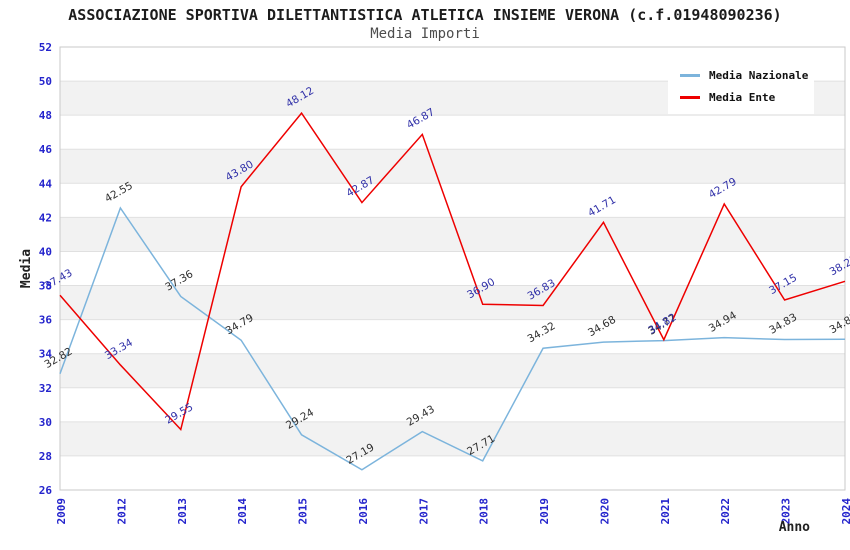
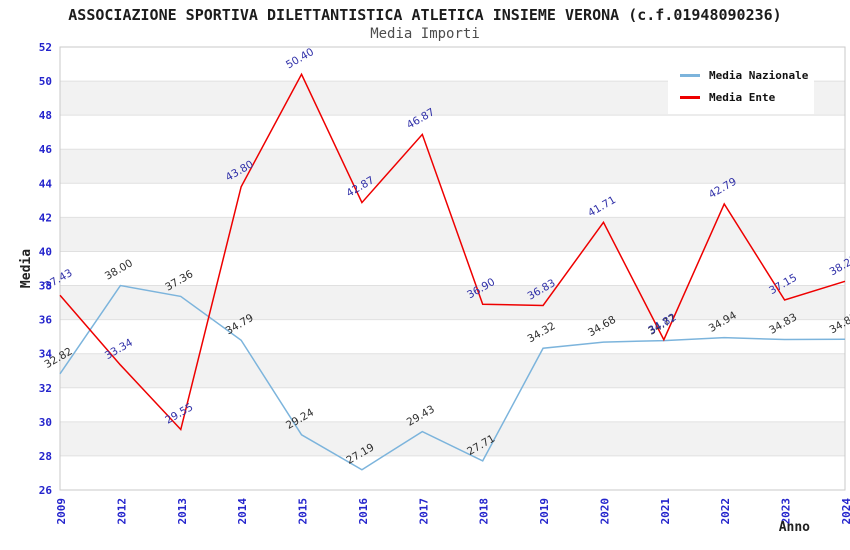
Media Nazionale/2012: 42.55 -> 38.00
Media Ente/2015: 48.12 -> 50.40
